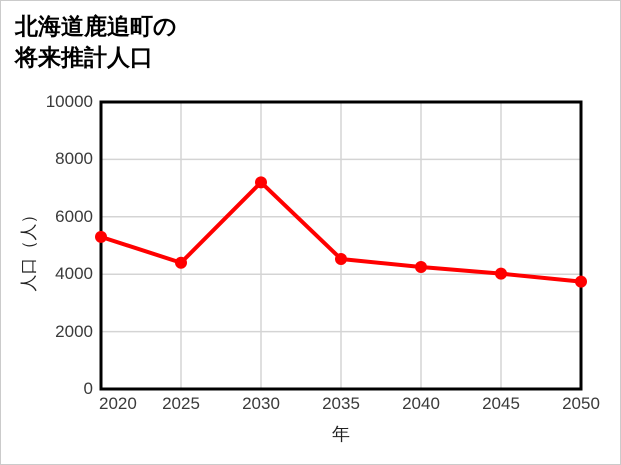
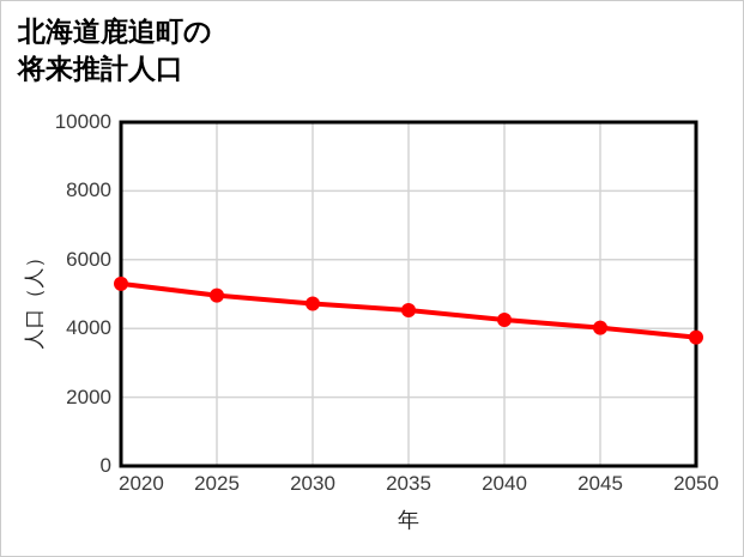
2025: 4400 -> 5000
2030: 7200 -> 4700
